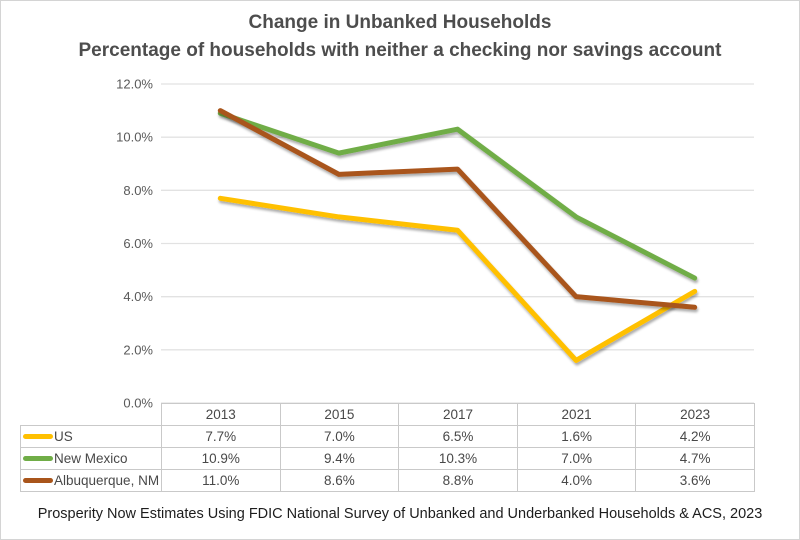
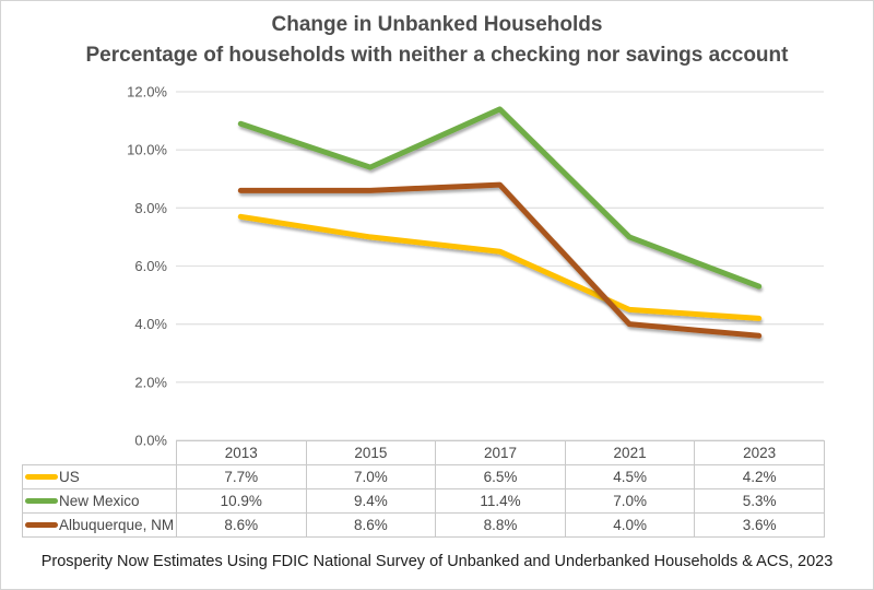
Albuquerque, NM/2013: 11.0% -> 8.6%
New Mexico/2017: 10.3% -> 11.4%
US/2021: 1.6% -> 4.5%
New Mexico/2023: 4.7% -> 5.3%
